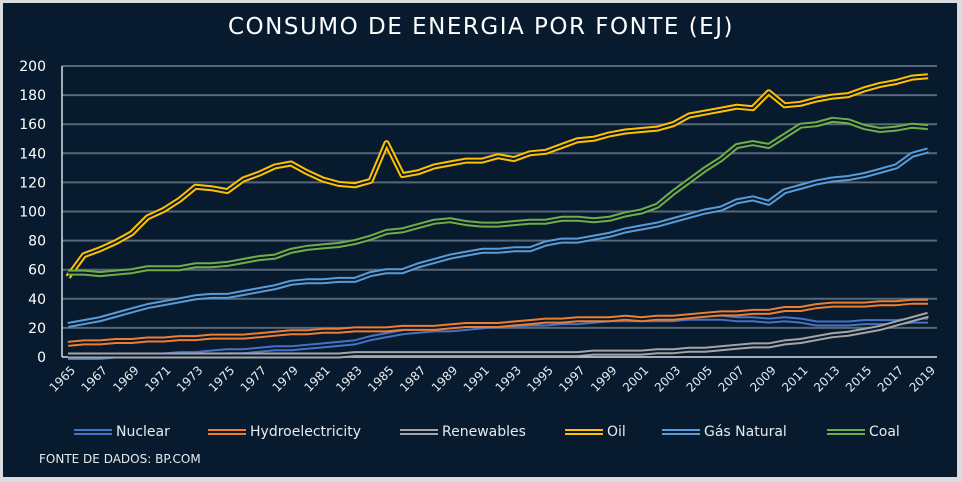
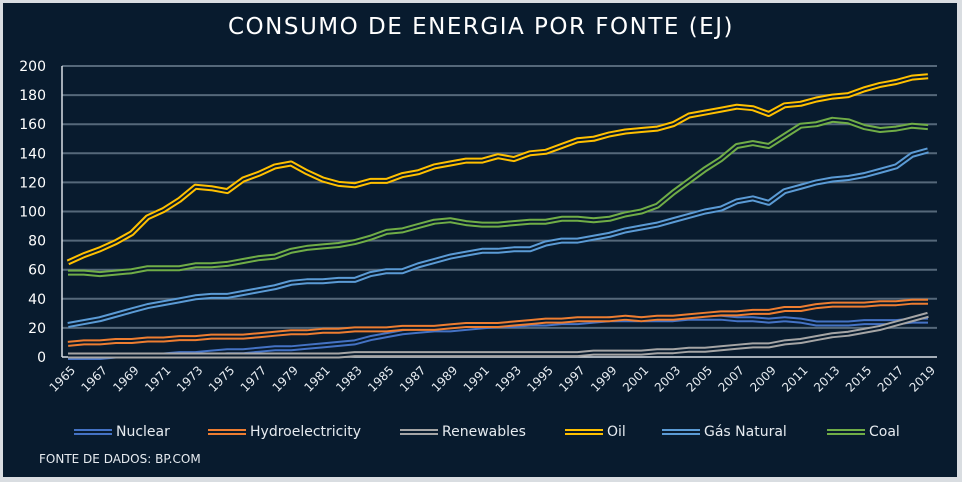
Oil/1965: 55 -> 65
Oil/1985: 147 -> 121
Oil/2009: 182 -> 167
